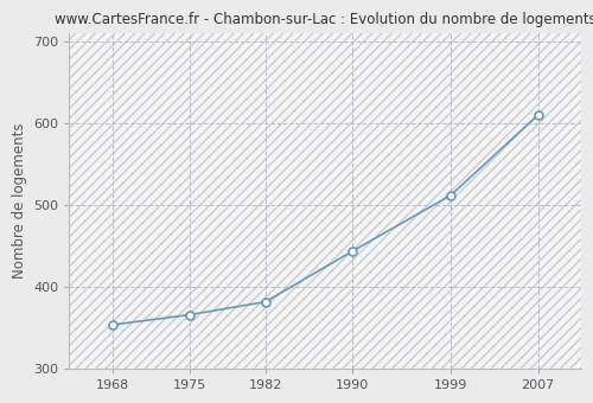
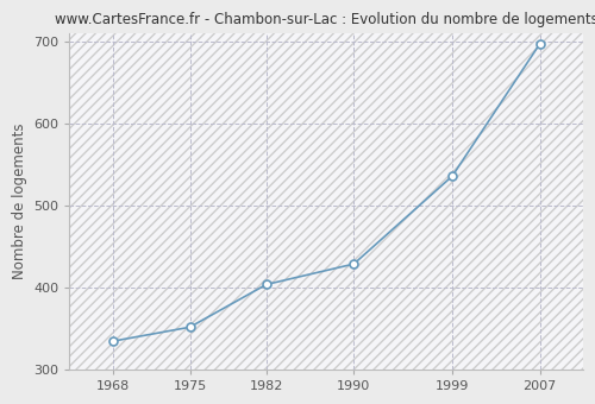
1968: 354 -> 335
1975: 366 -> 352
1982: 382 -> 404
1990: 444 -> 429
1999: 512 -> 536
2007: 610 -> 697
